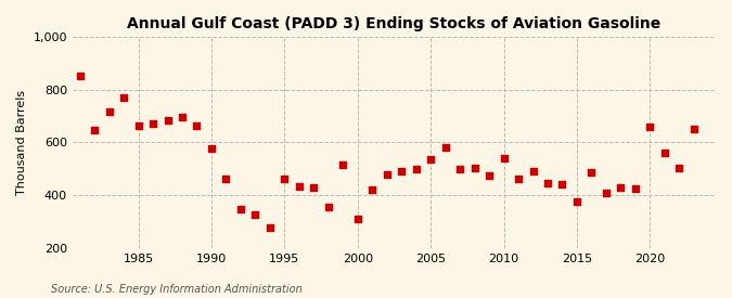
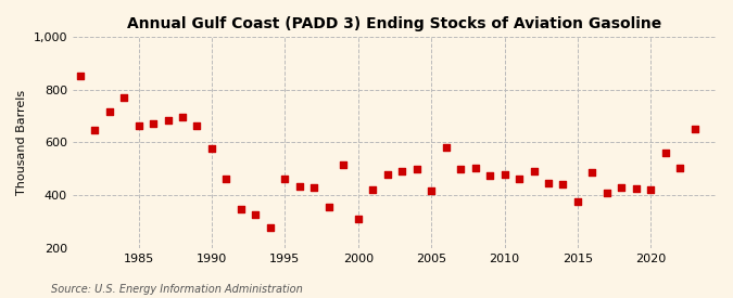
2005: 535 -> 415
2010: 540 -> 480
2020: 660 -> 420
